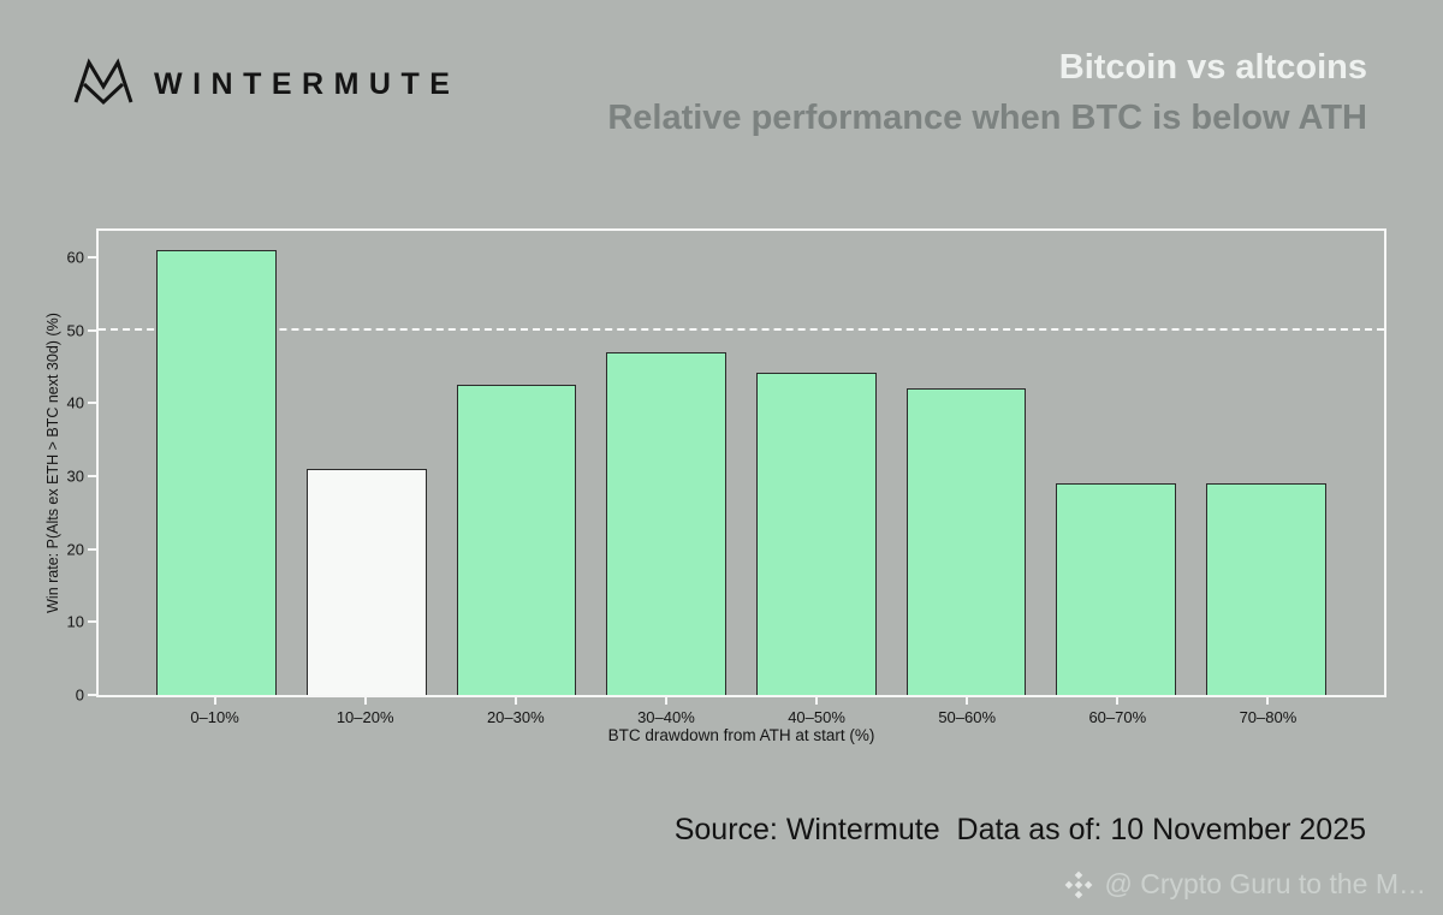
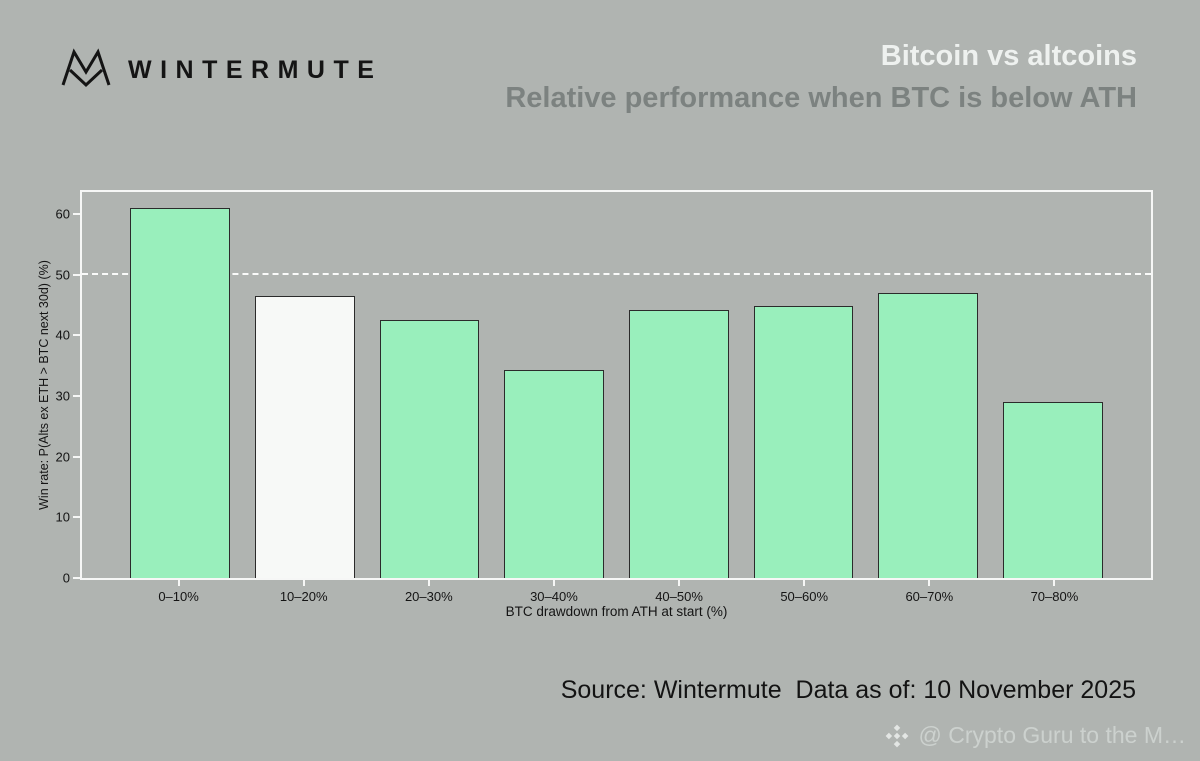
10–20%: 31 -> 46
30–40%: 47 -> 34
50–60%: 42 -> 45
60–70%: 29 -> 47
